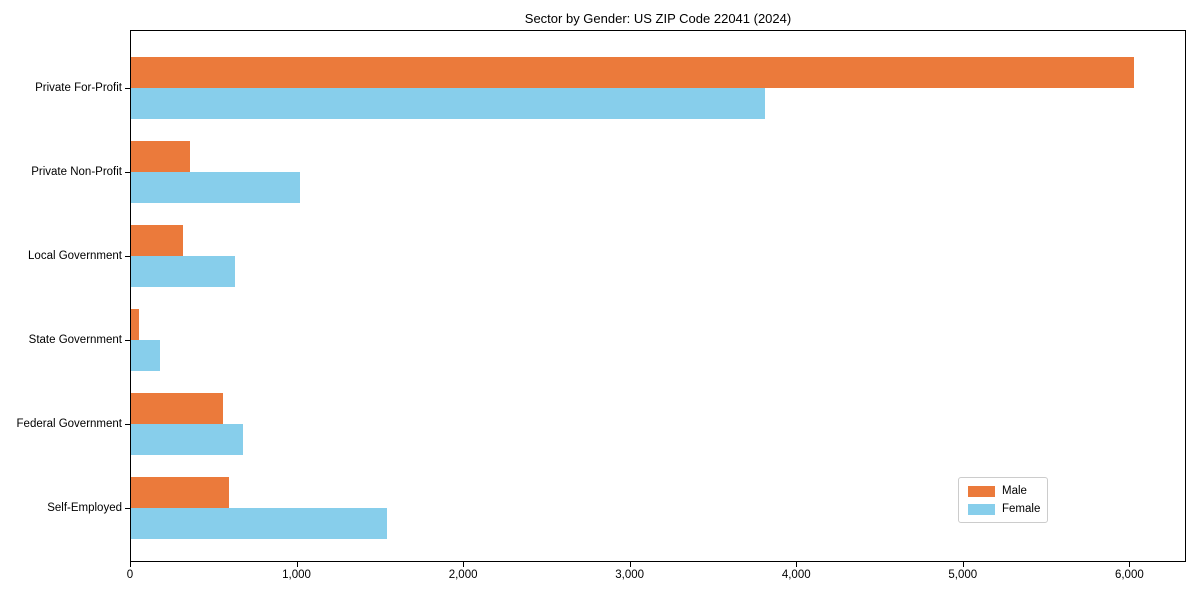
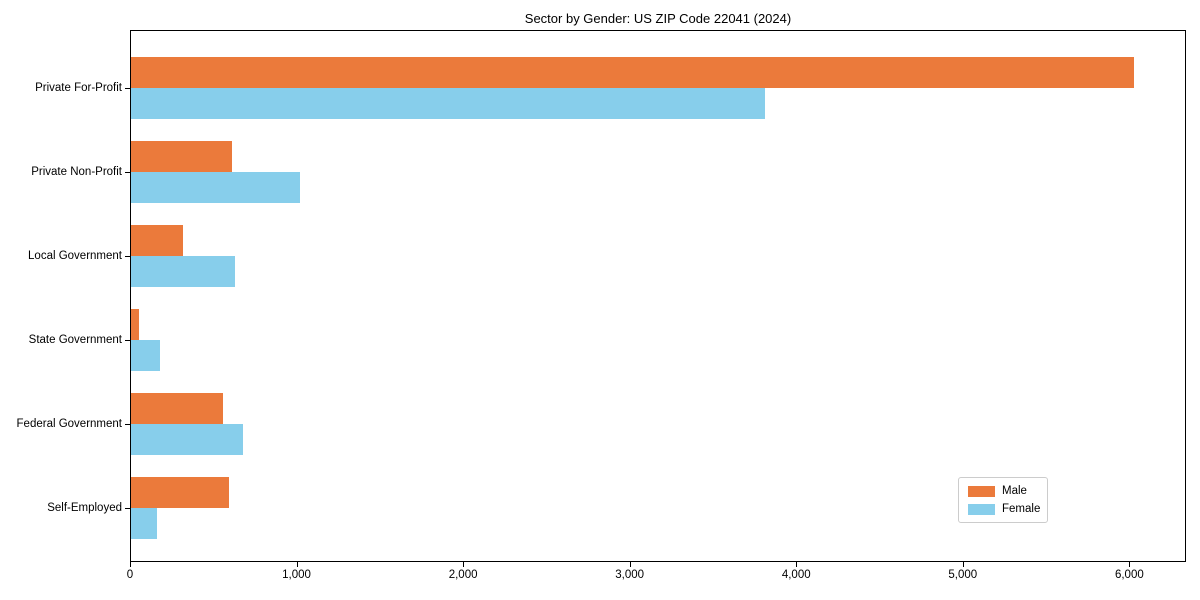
Male/Private Non-Profit: 360 -> 610
Female/Self-Employed: 1540 -> 160
